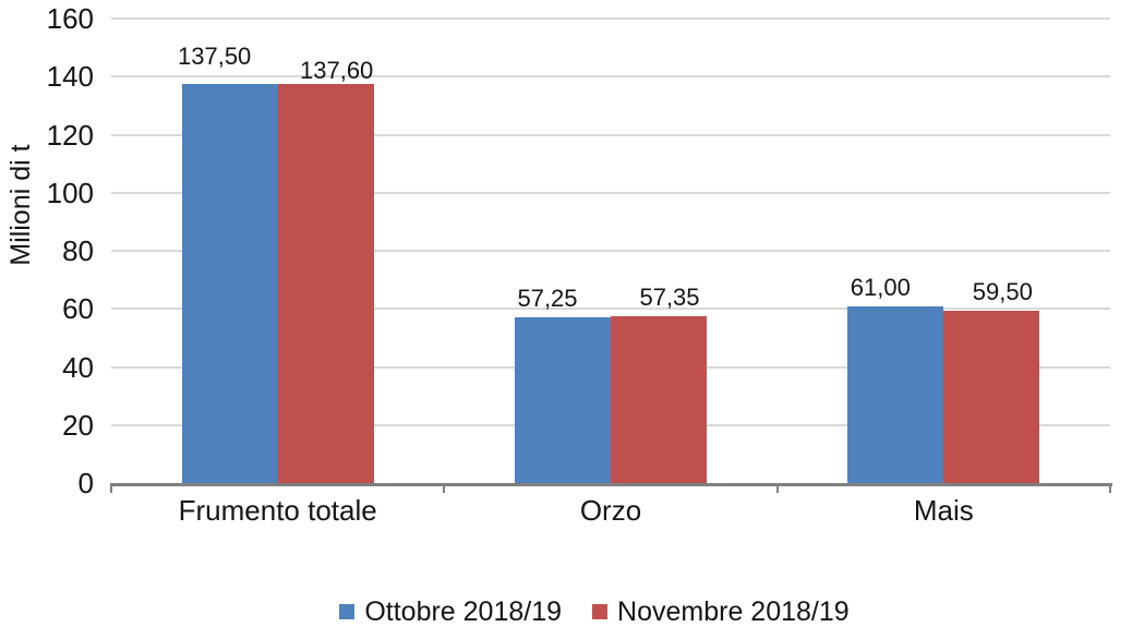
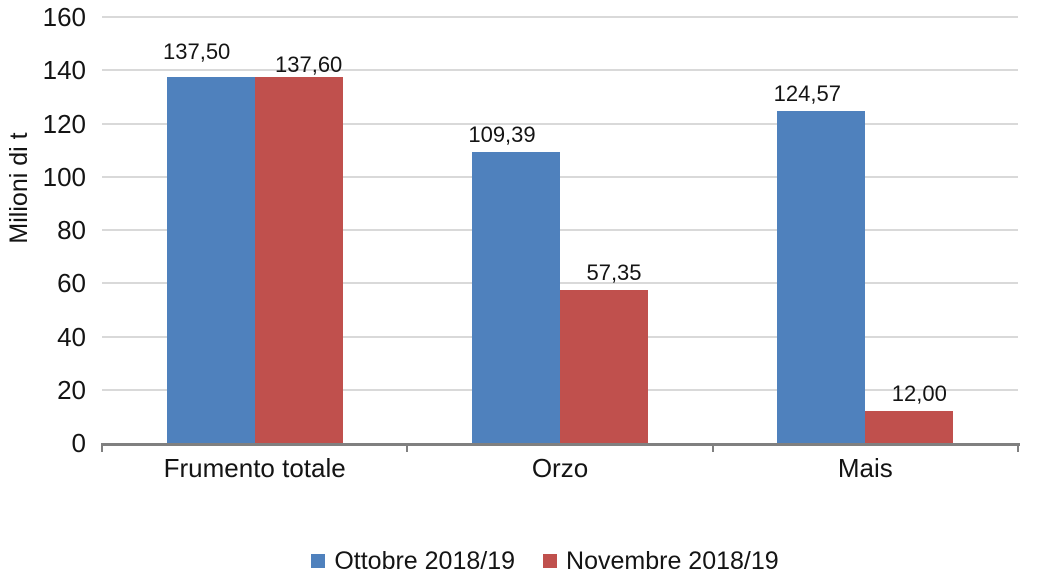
Ottobre 2018/19/Orzo: 57,25 -> 109,39
Ottobre 2018/19/Mais: 61,00 -> 124,57
Novembre 2018/19/Mais: 59,50 -> 12,00
